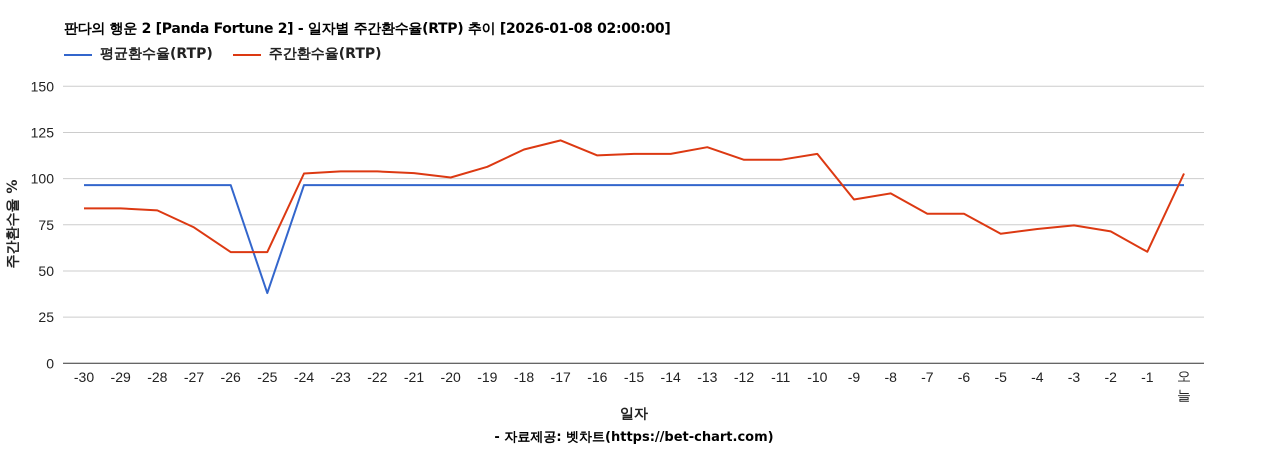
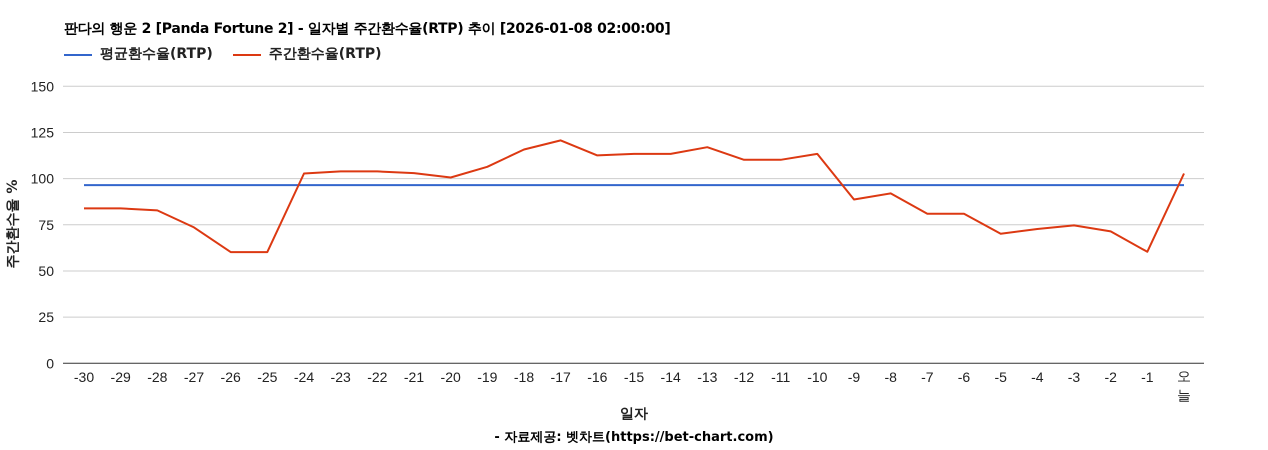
평균환수율(RTP)/-25: 38 -> 96
